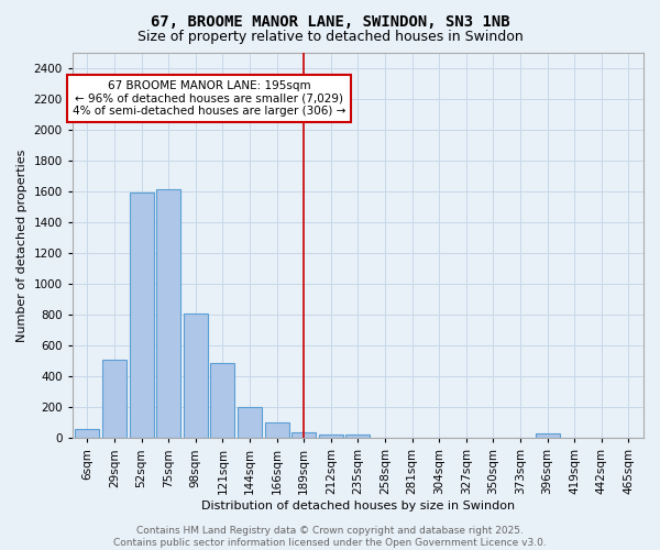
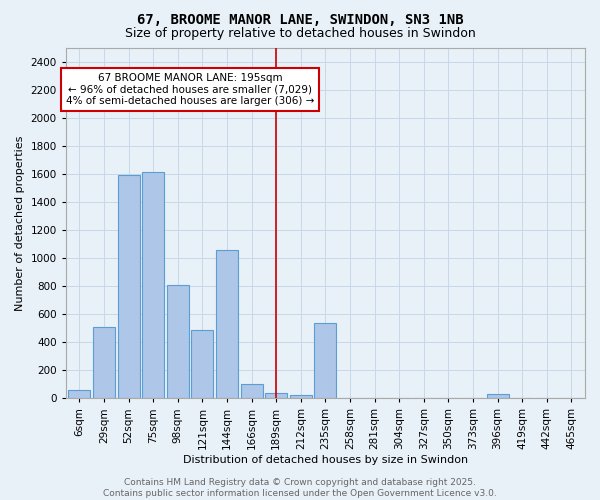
144sqm: 200 -> 1060
235sqm: 20 -> 540
